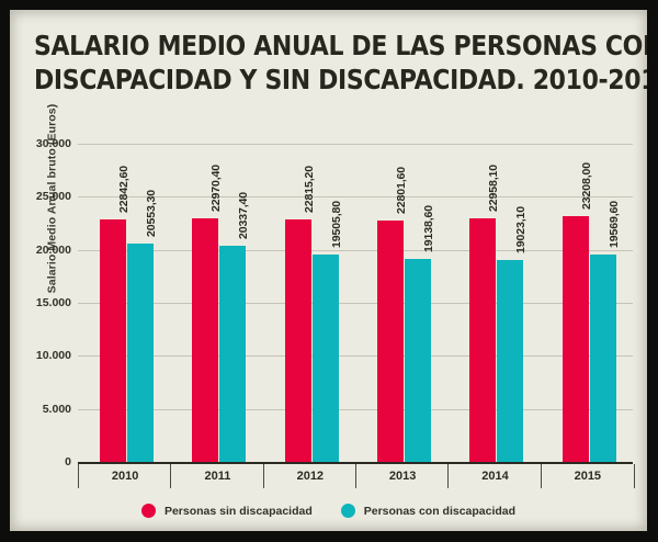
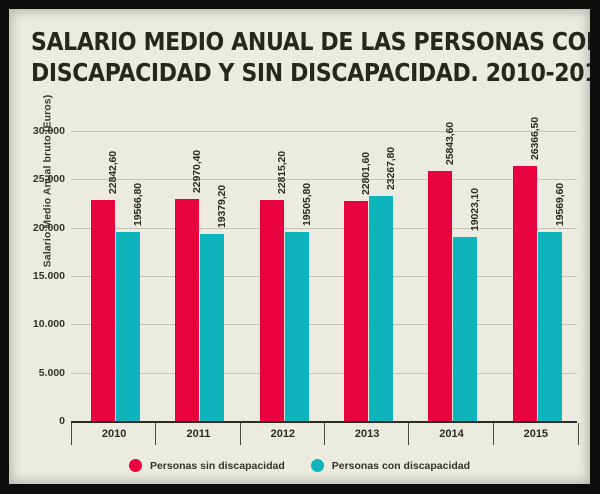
Personas con discapacidad/2010: 20553,30 -> 19566,80
Personas con discapacidad/2011: 20337,40 -> 19379,20
Personas con discapacidad/2013: 19138,60 -> 23267,80
Personas sin discapacidad/2014: 22958,10 -> 25843,60
Personas sin discapacidad/2015: 23208,00 -> 26366,50
